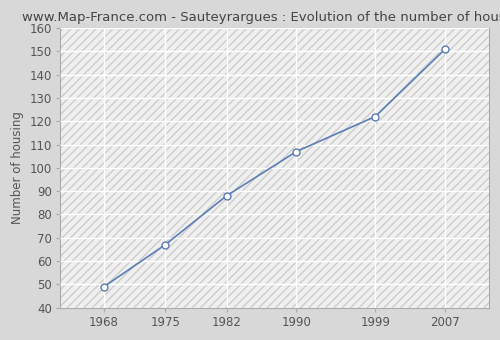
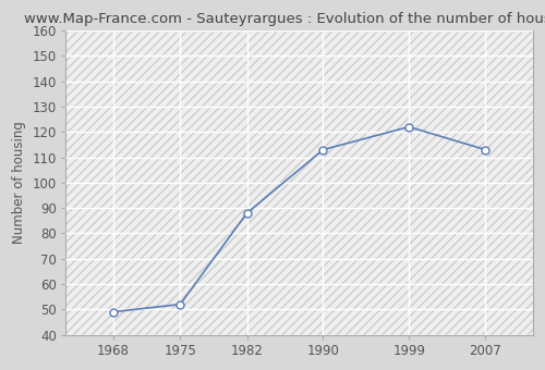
1975: 67 -> 52
1990: 107 -> 113
2007: 151 -> 113
